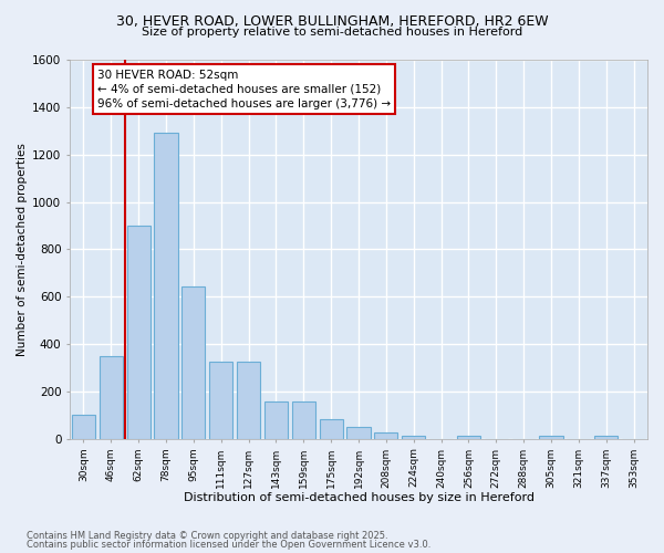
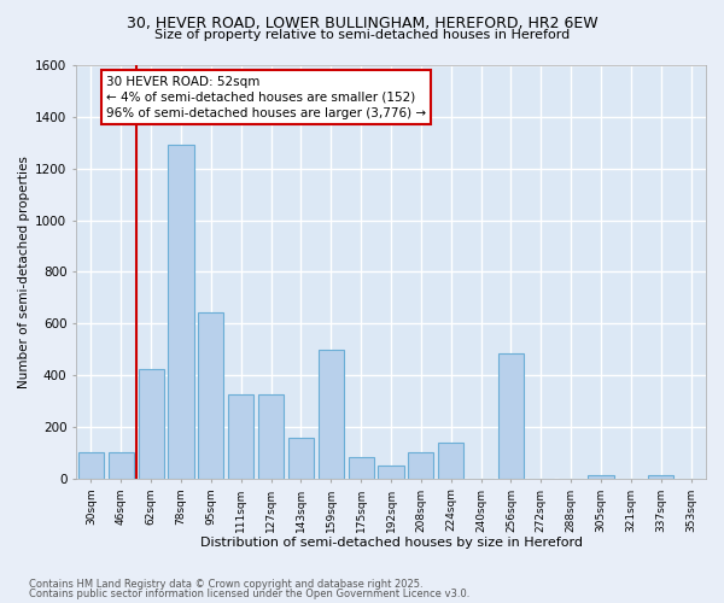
46sqm: 350 -> 100
62sqm: 900 -> 425
159sqm: 160 -> 500
208sqm: 25 -> 100
224sqm: 15 -> 140
256sqm: 15 -> 485
